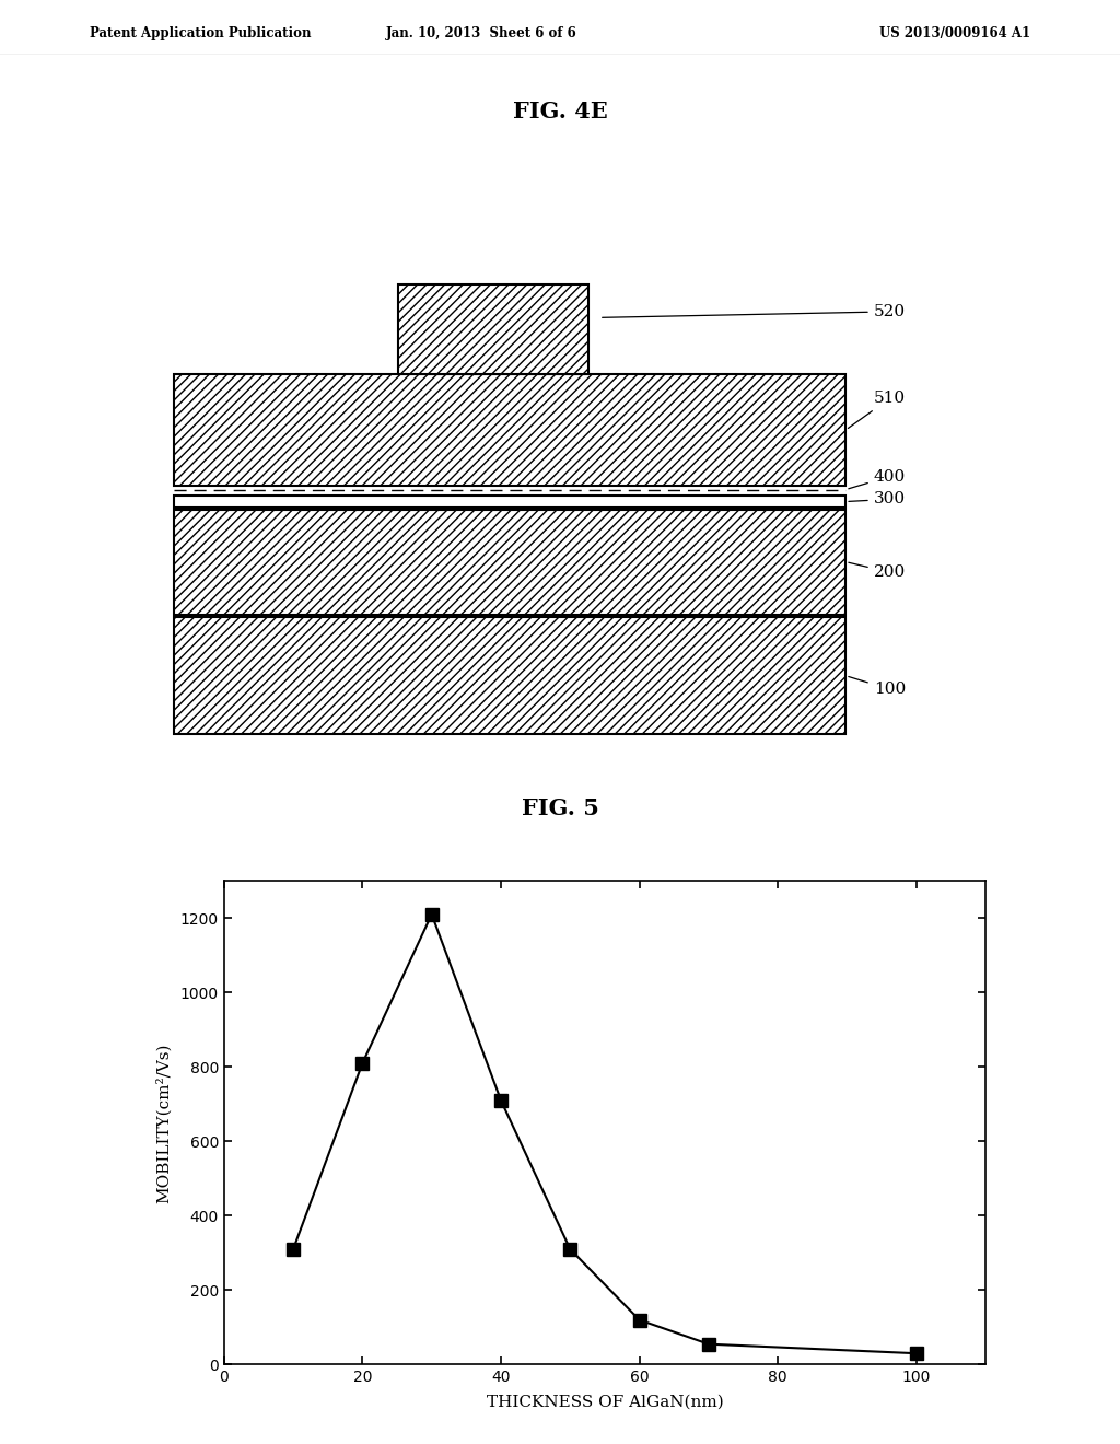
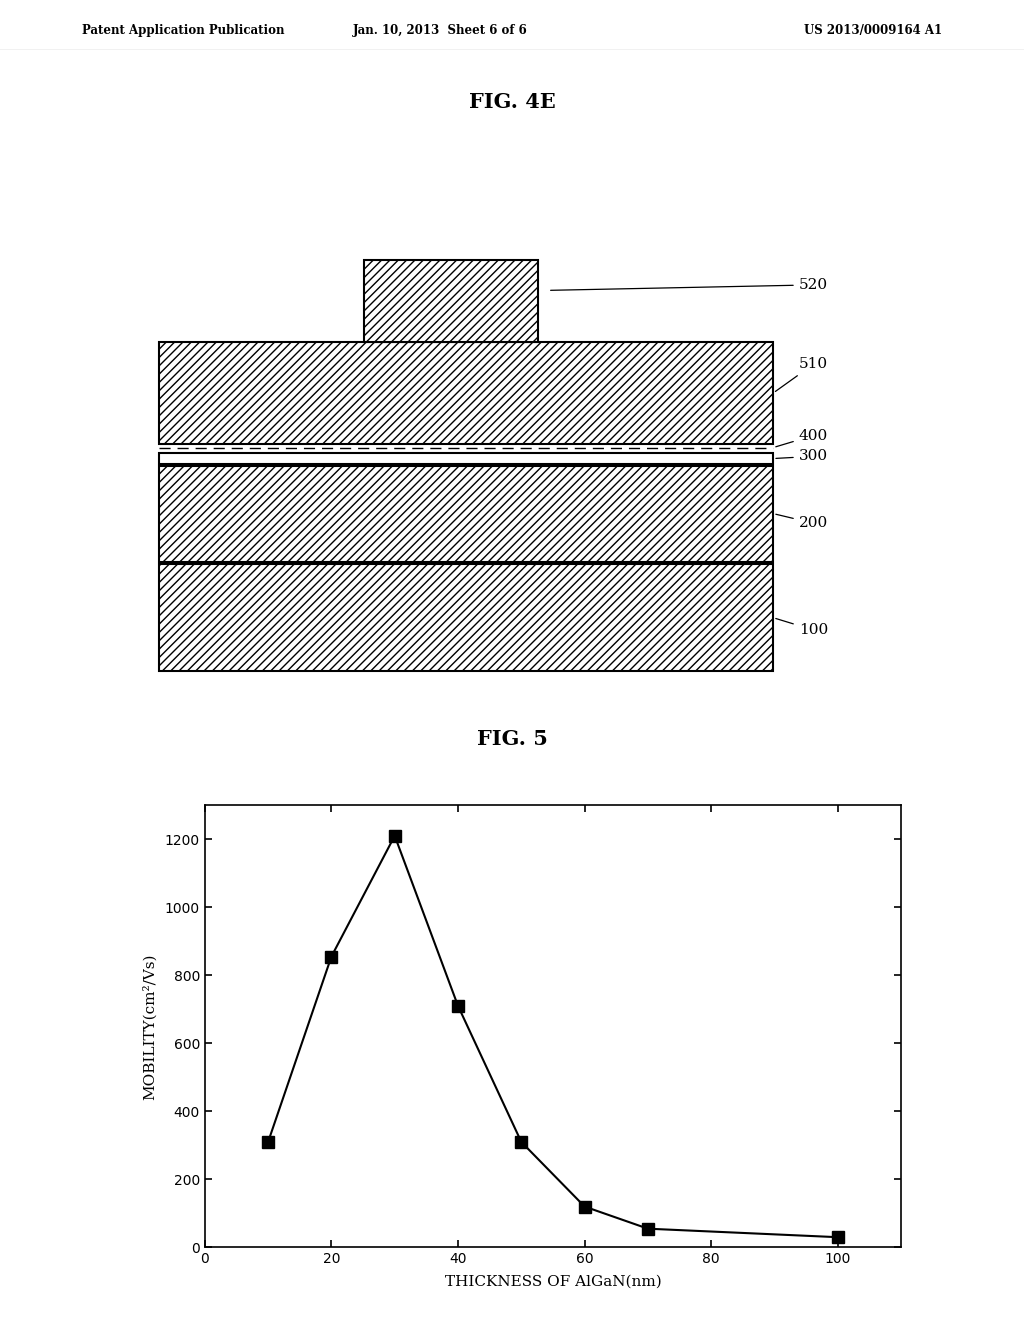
20: 810 -> 855
